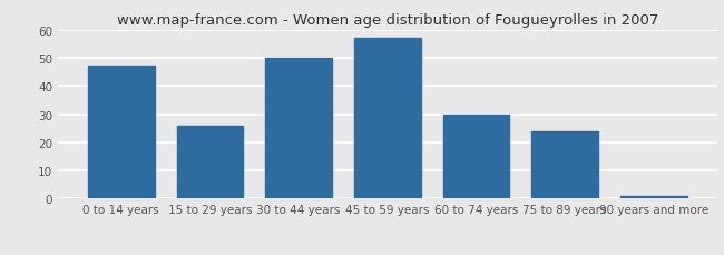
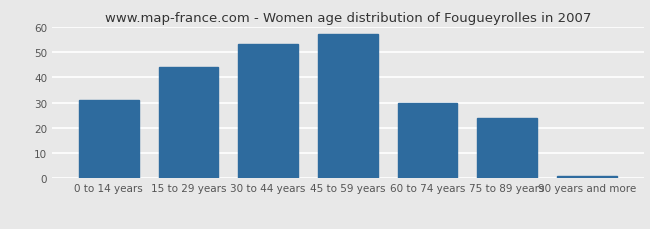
0 to 14 years: 47 -> 31
15 to 29 years: 26 -> 44
30 to 44 years: 50 -> 53
